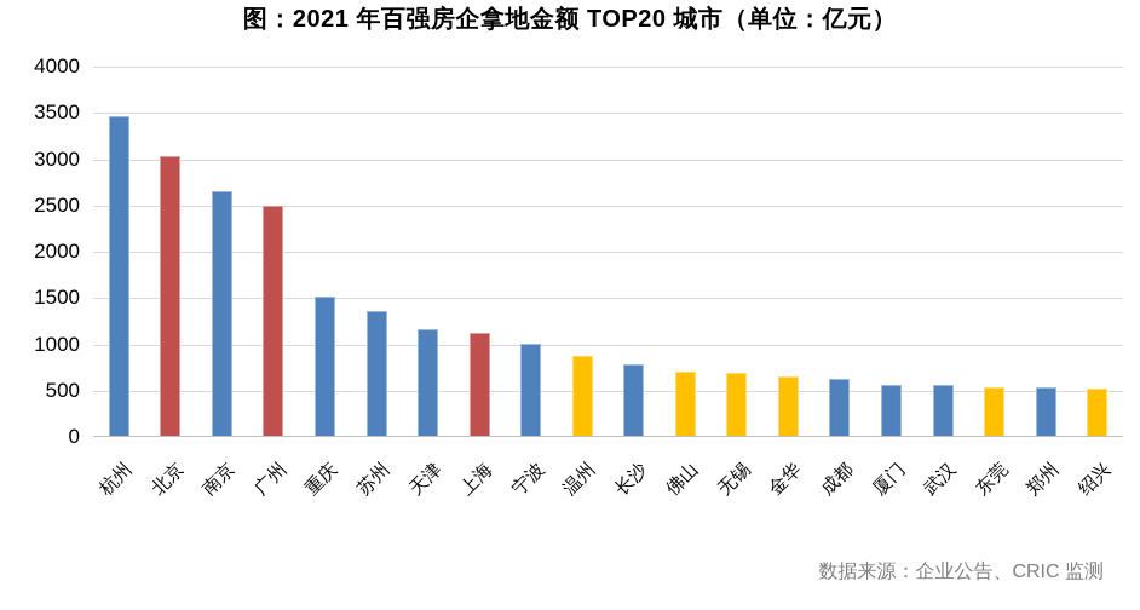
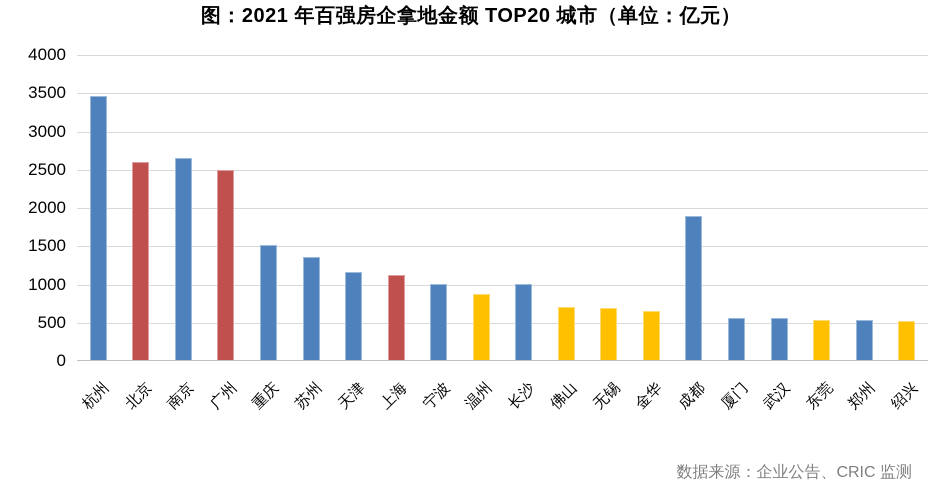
北京: 3000 -> 2600
长沙: 800 -> 1000
成都: 600 -> 1900
